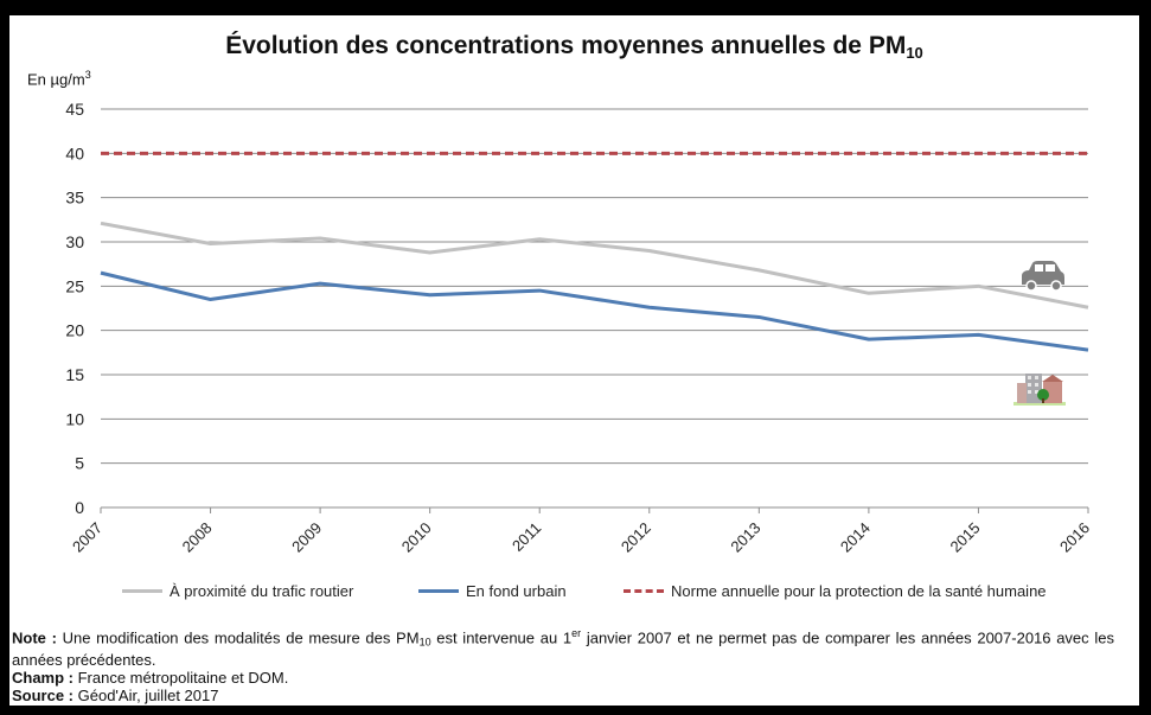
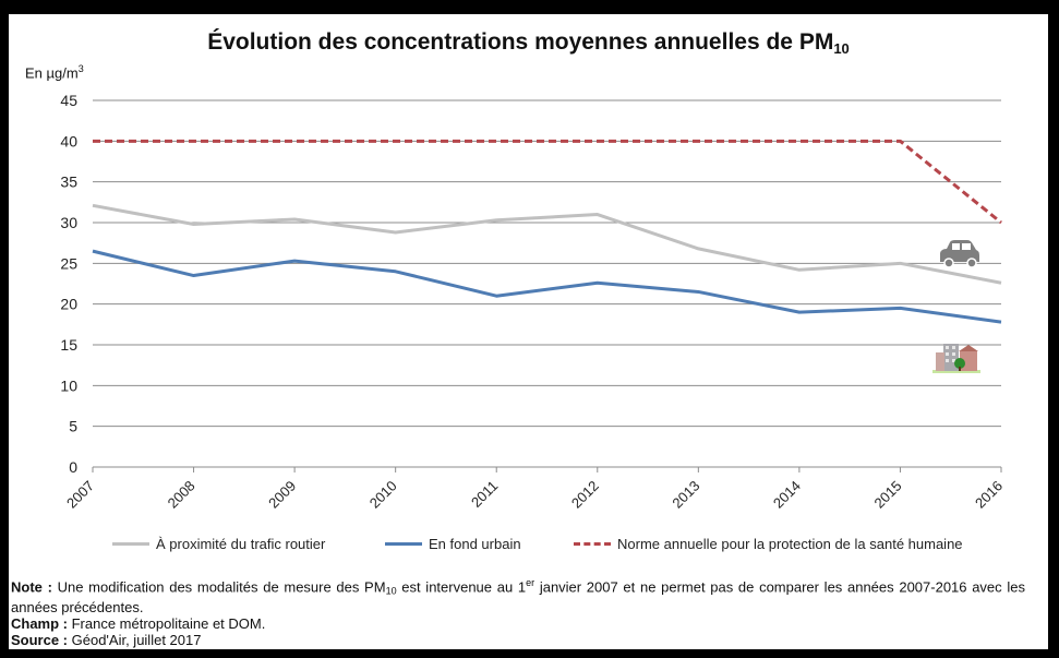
En fond urbain/2011: 24 -> 21
À proximité du trafic routier/2012: 29 -> 31
Norme annuelle pour la protection de la santé humaine/2016: 40 -> 30
